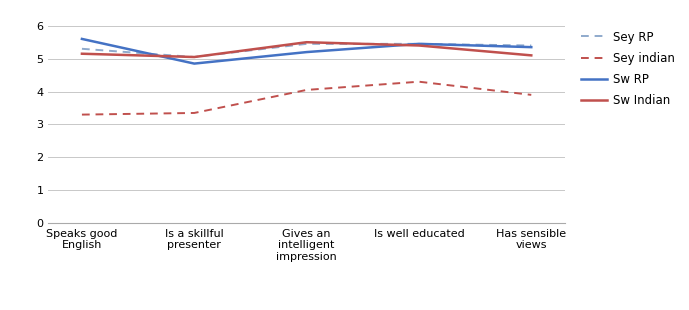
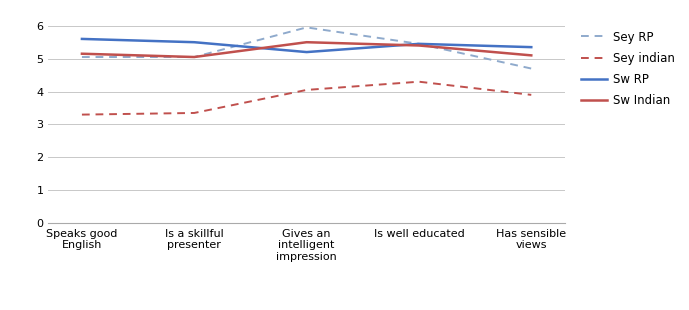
Sey RP/Speaks good English: 5.30 -> 5.05
Sw RP/Is a skillful presenter: 4.85 -> 5.50
Sey RP/Gives an intelligent impression: 5.45 -> 5.95
Sey RP/Has sensible views: 5.40 -> 4.70
